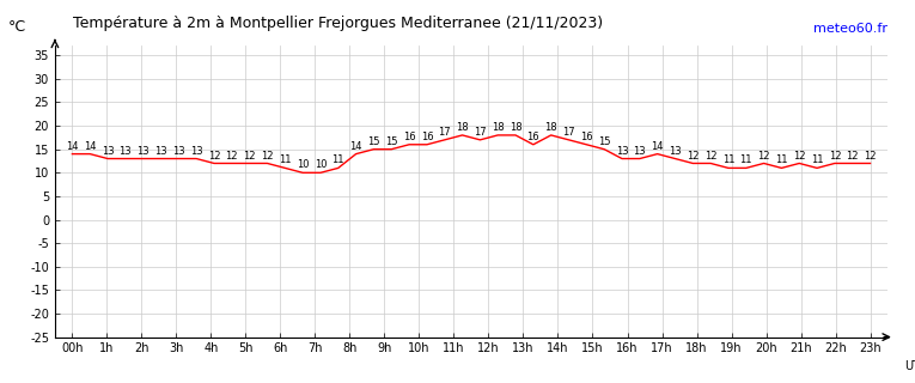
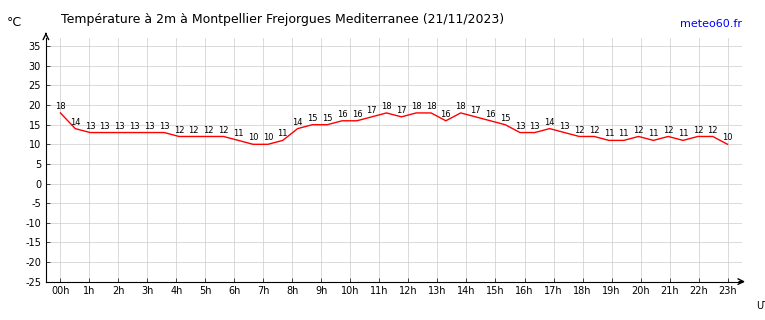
00h: 14 -> 18
23h: 12 -> 10
